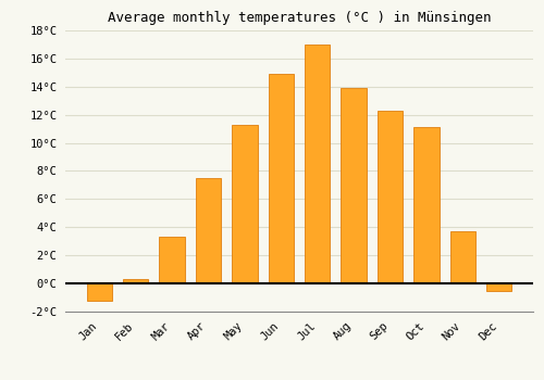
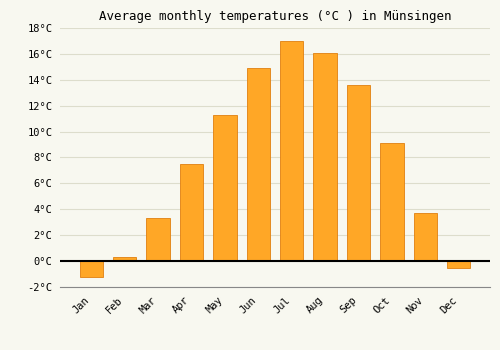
Aug: 13.9°C -> 16.1°C
Sep: 12.3°C -> 13.6°C
Oct: 11.1°C -> 9.1°C
